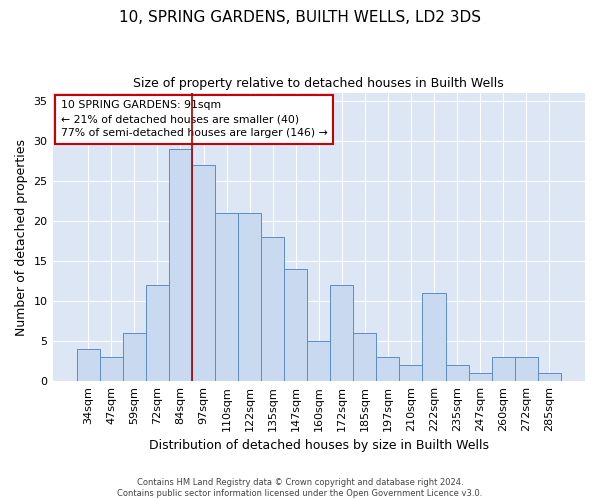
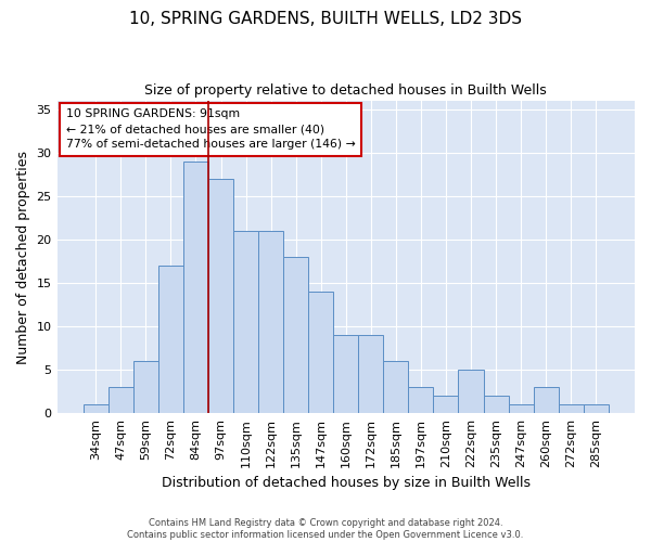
34sqm: 4 -> 1
72sqm: 12 -> 17
160sqm: 5 -> 9
172sqm: 12 -> 9
222sqm: 11 -> 5
272sqm: 3 -> 1
